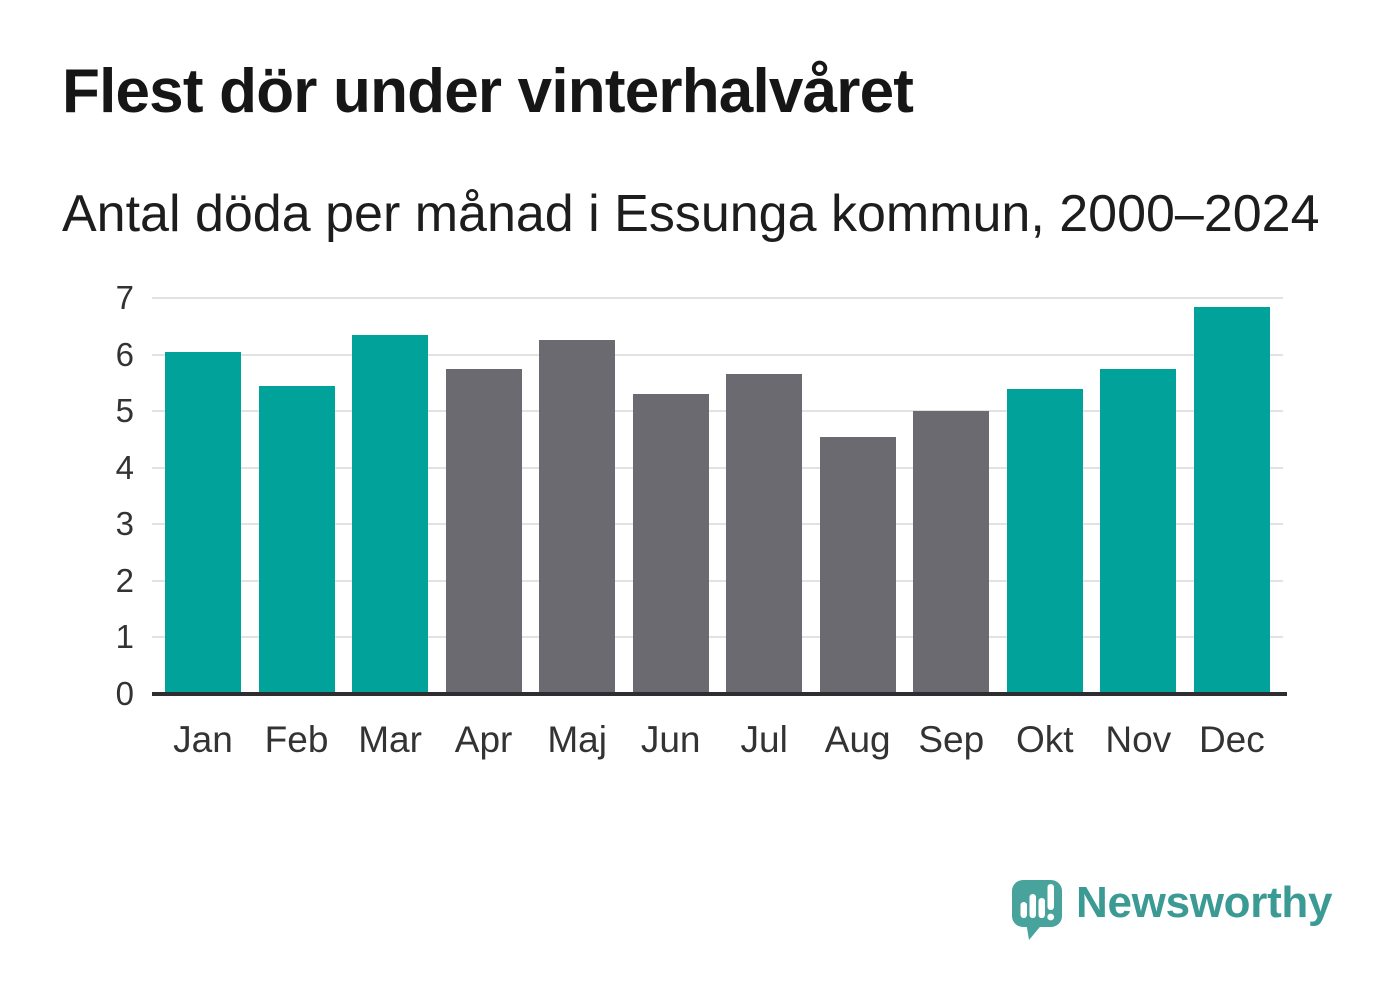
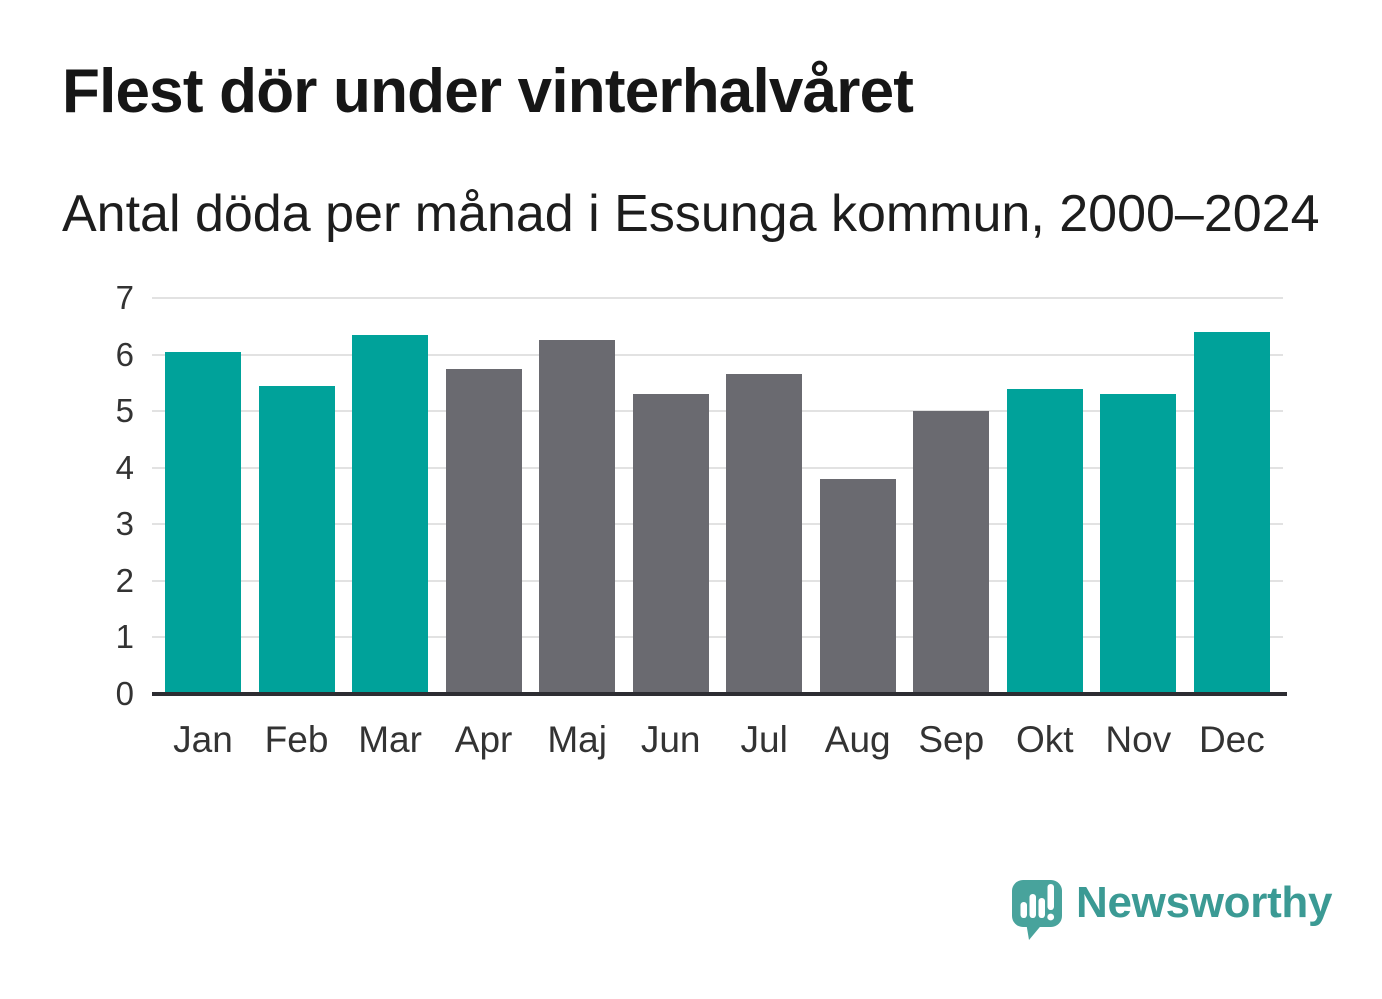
Aug: 4.5 -> 3.8
Nov: 5.8 -> 5.3
Dec: 6.8 -> 6.4
